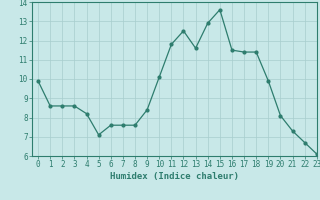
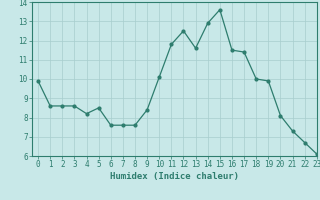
5: 7.1 -> 8.5
18: 11.4 -> 10.0
